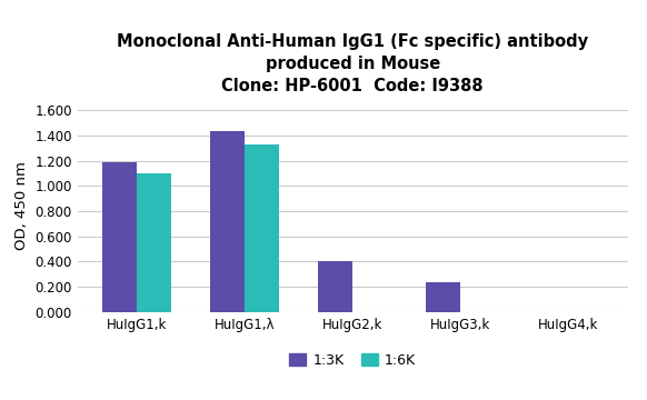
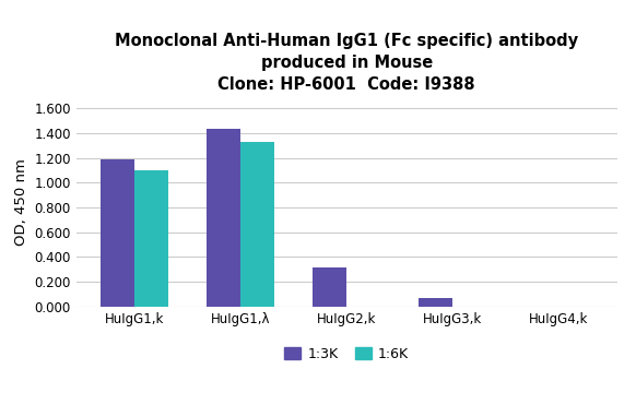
1:3K/HuIgG2,k: 0.40 -> 0.32
1:3K/HuIgG3,k: 0.24 -> 0.07
